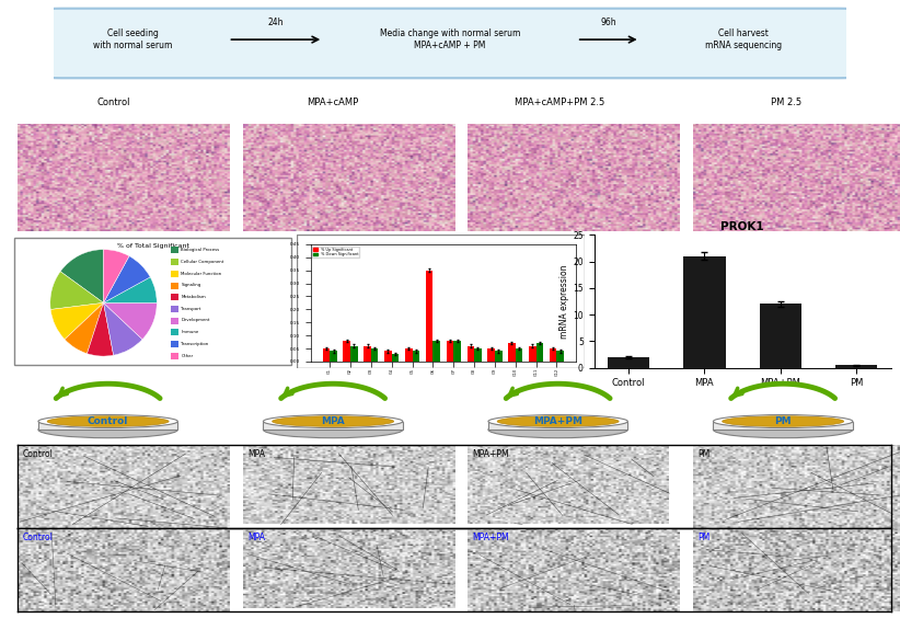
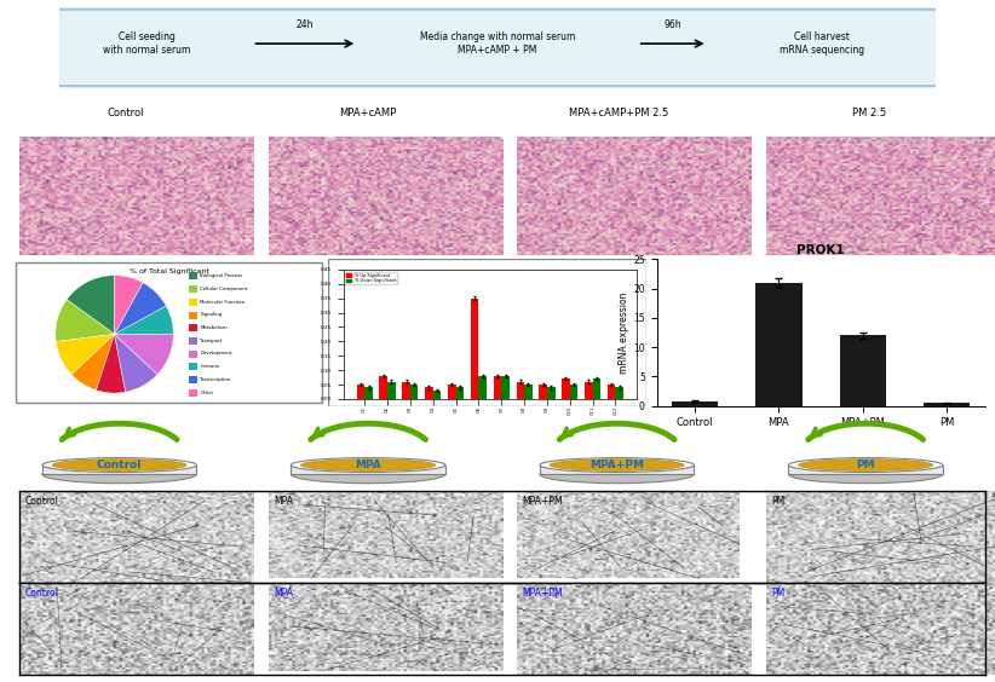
PROK1/Control: 2.0 -> 0.8
